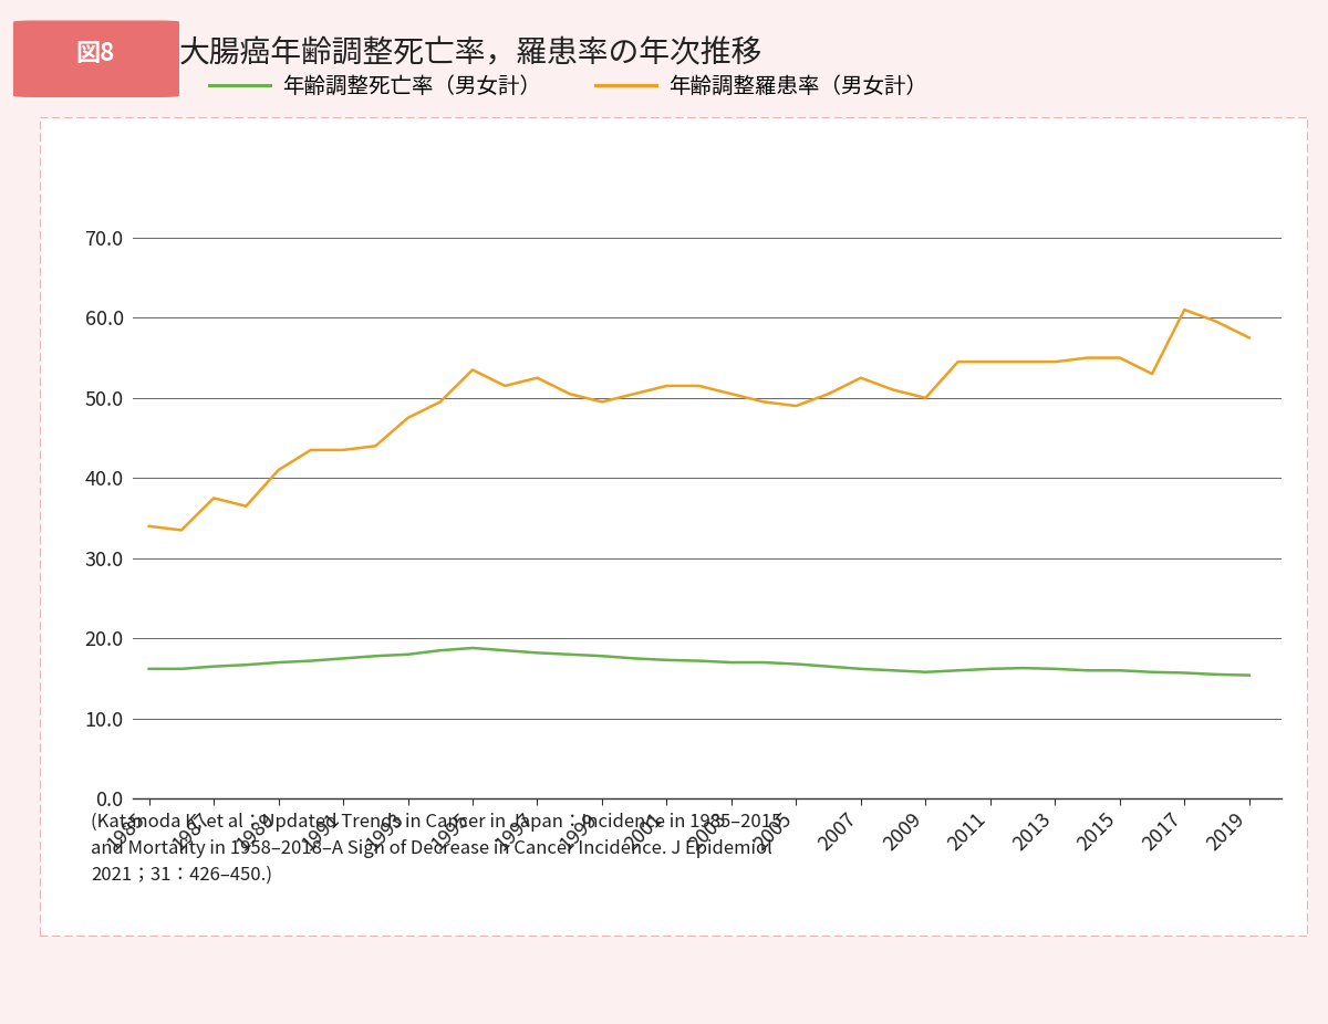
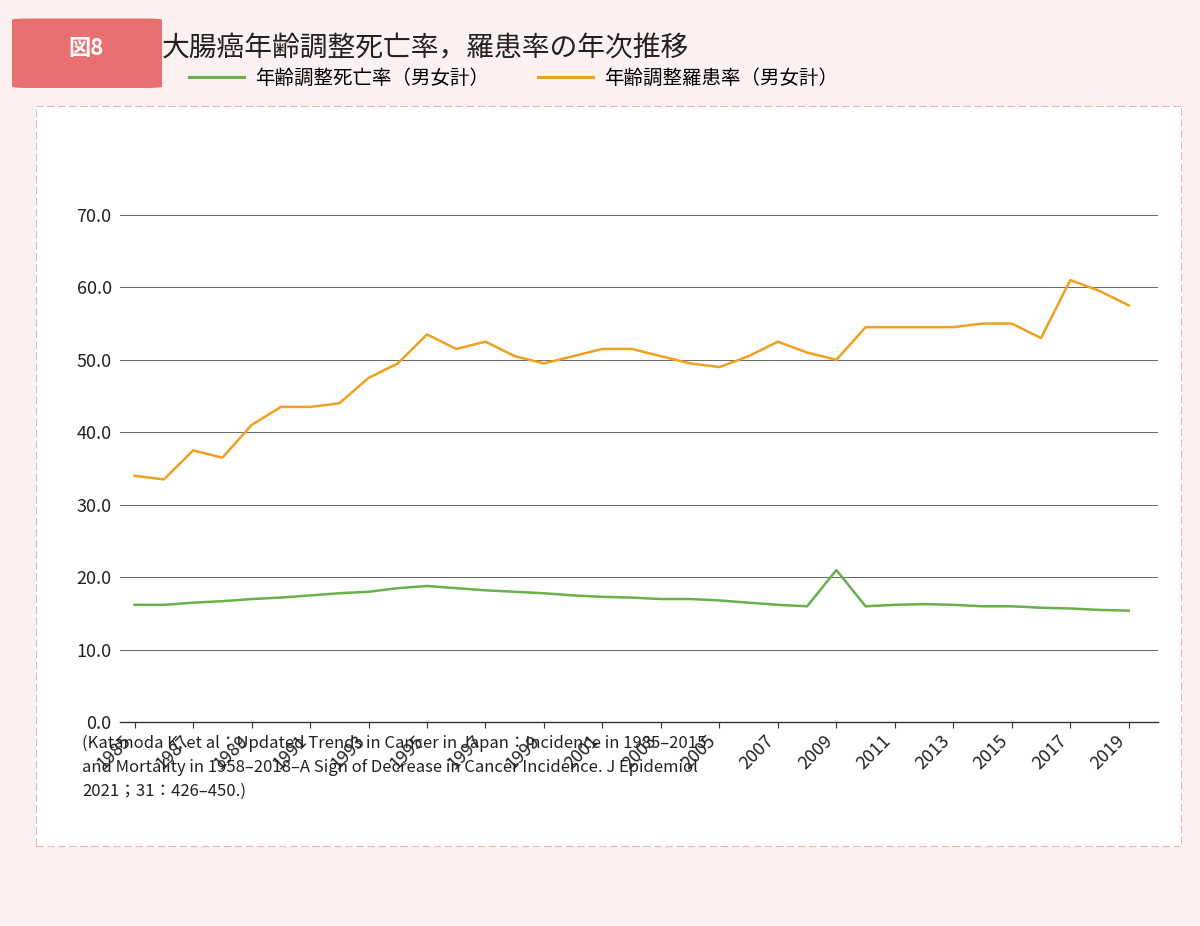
年齢調整死亡率（男女計）/2009: 15.8 -> 21.0
